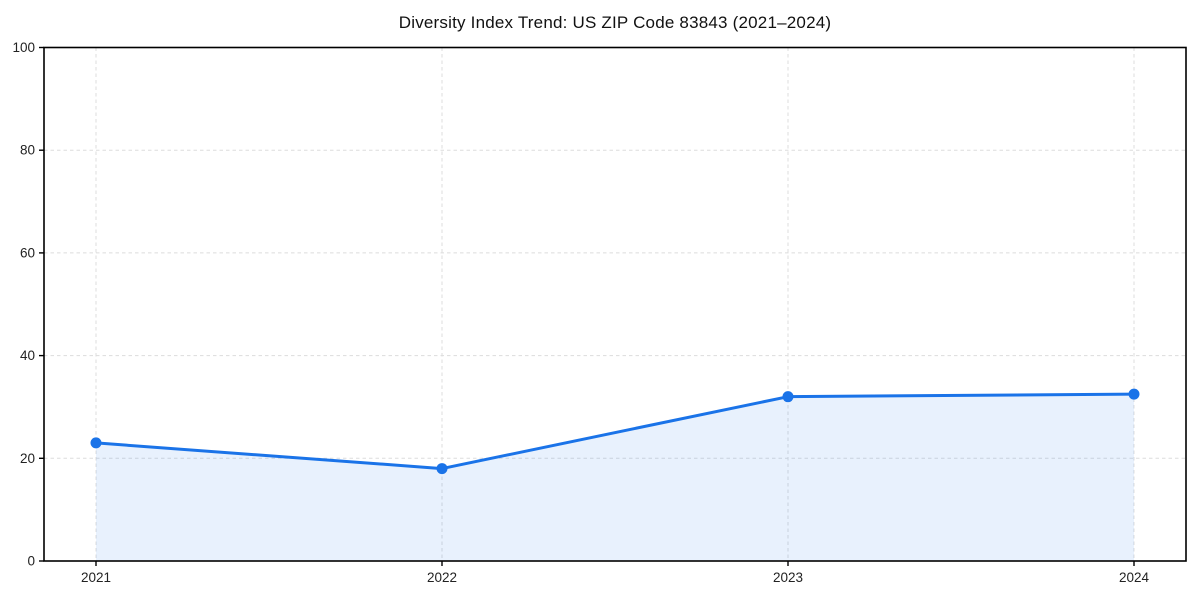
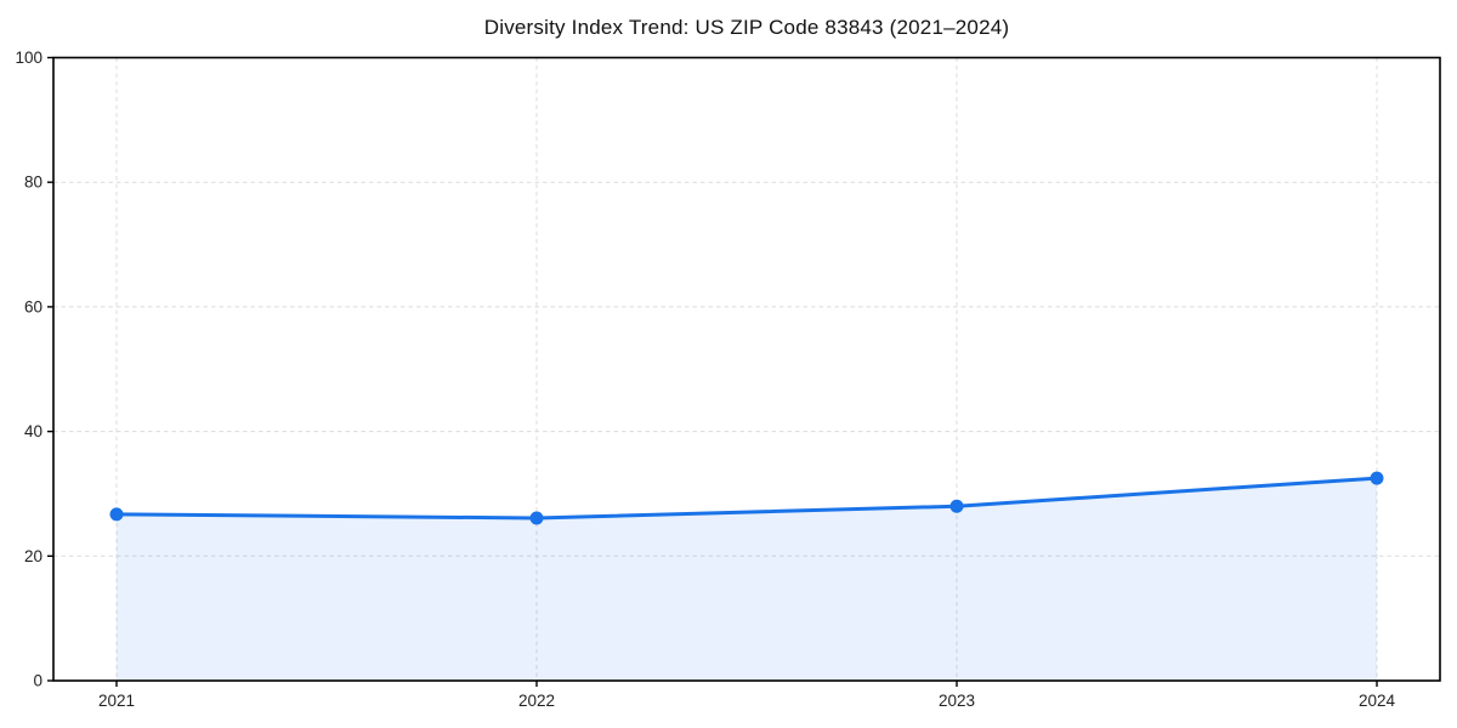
2021: 23 -> 27
2022: 18 -> 26
2023: 32 -> 28
